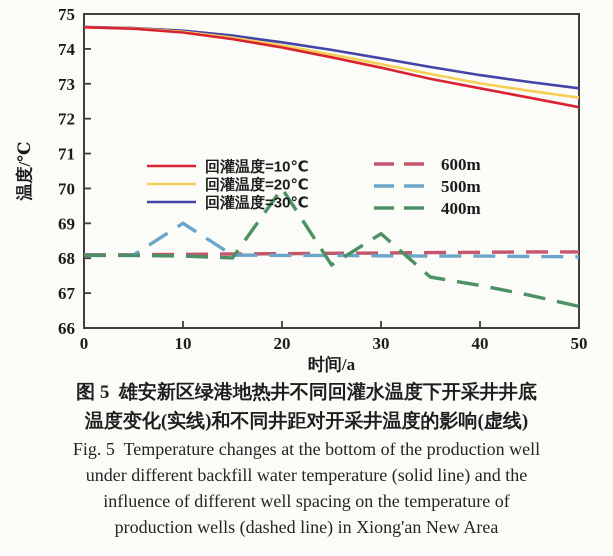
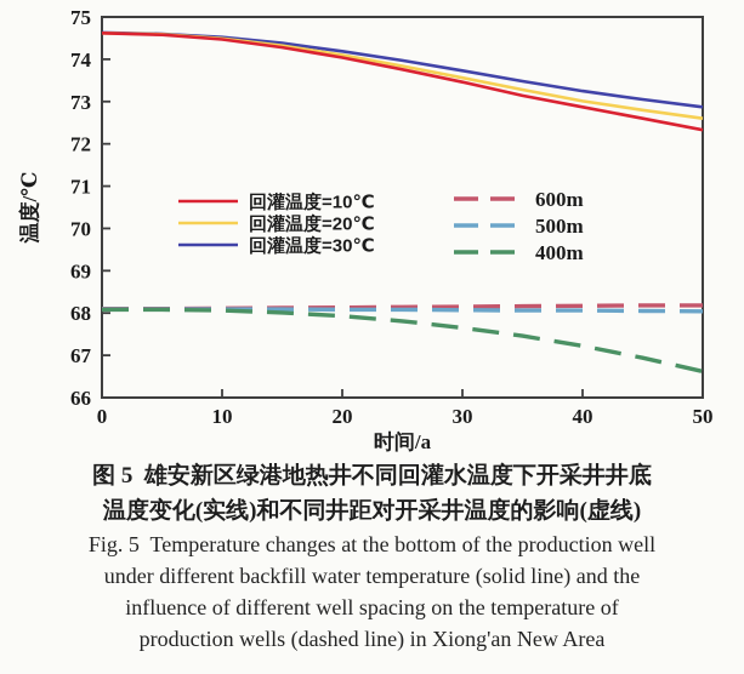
500m/10: 69.0 -> 68.1
400m/20: 70.0 -> 67.9
400m/30: 68.7 -> 67.7
